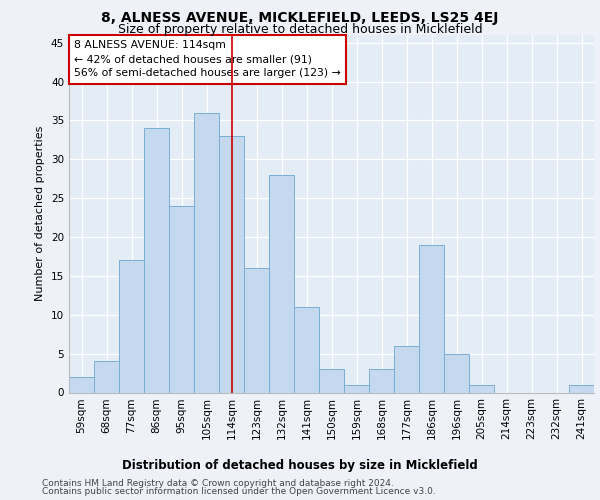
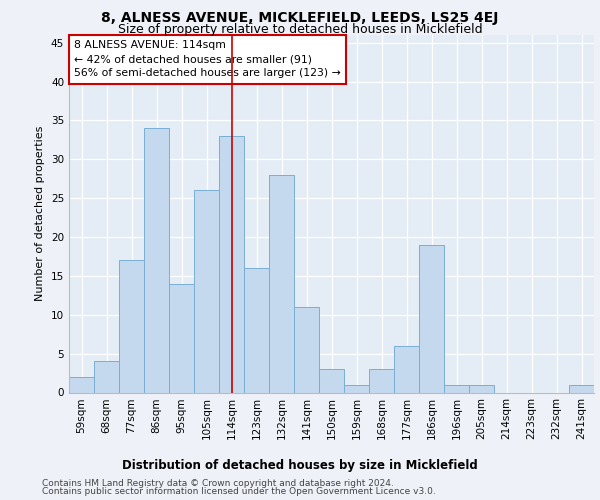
95sqm: 24 -> 14
105sqm: 36 -> 26
196sqm: 5 -> 1
